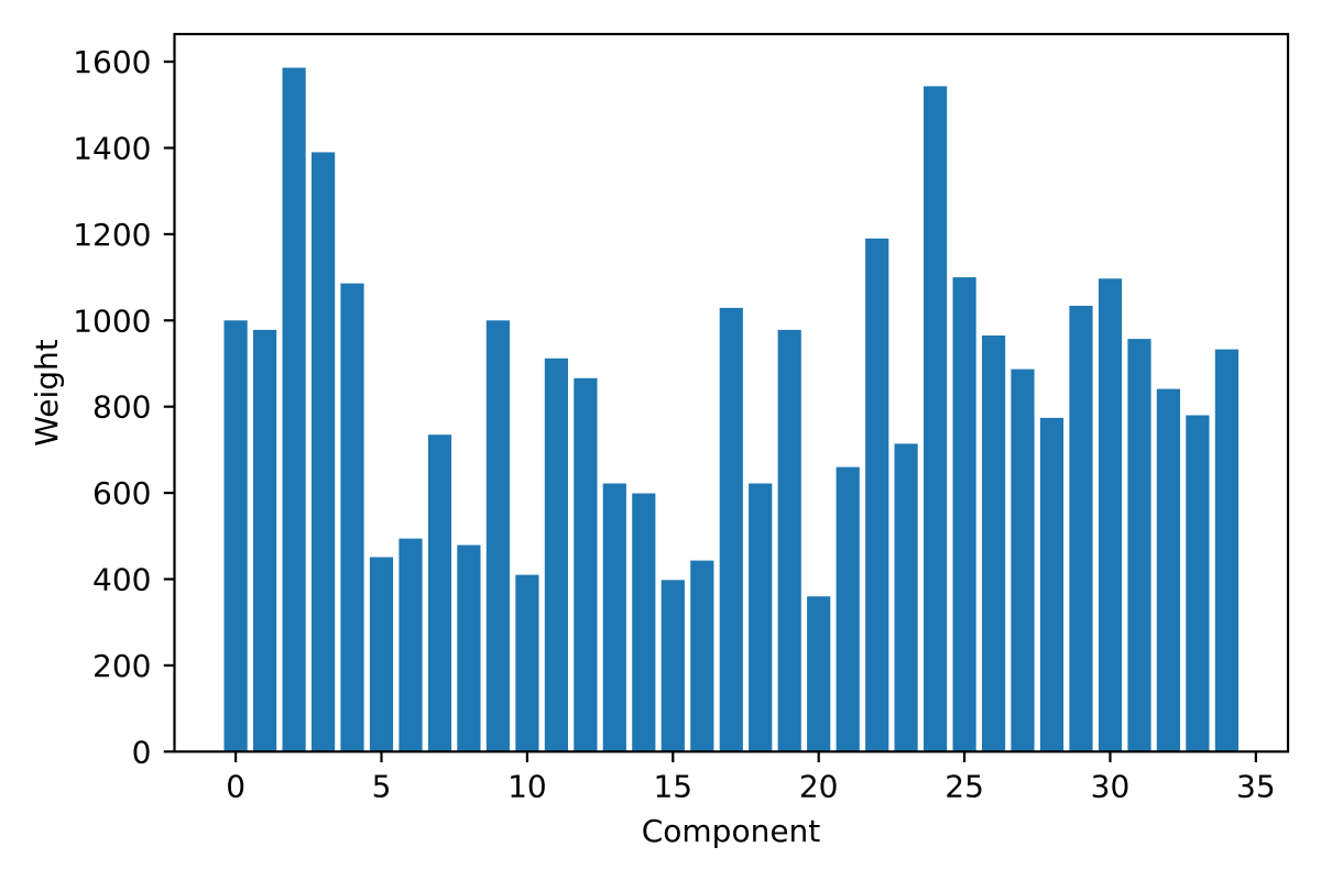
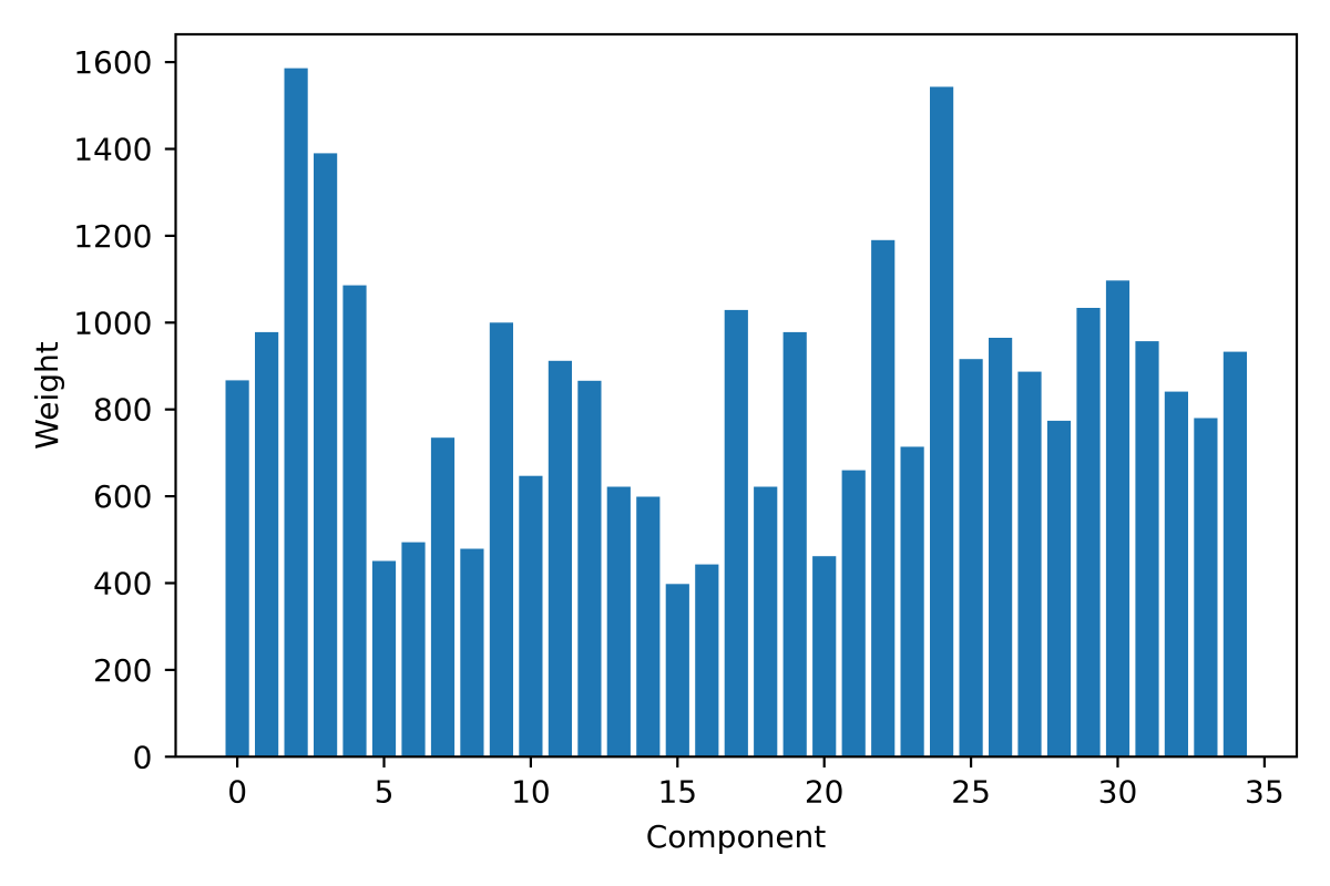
0: 1000 -> 870
10: 410 -> 650
20: 360 -> 460
25: 1100 -> 920
